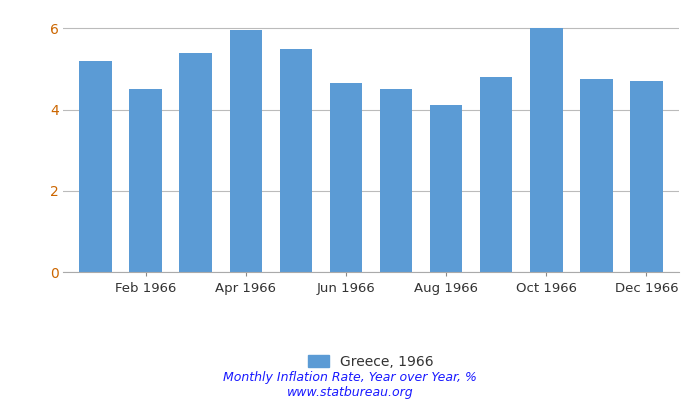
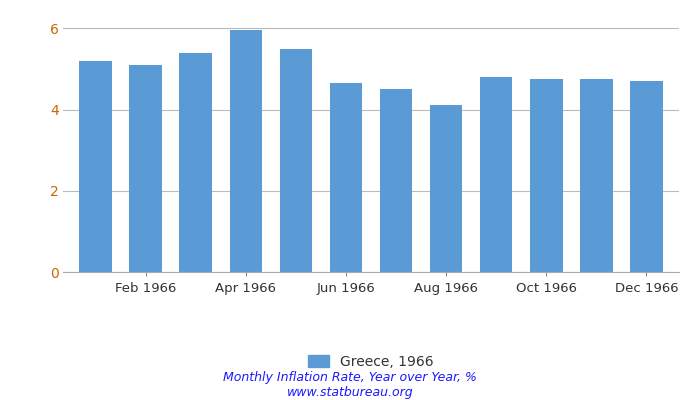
Feb 1966: 4.50 -> 5.10
Oct 1966: 6.00 -> 4.75
